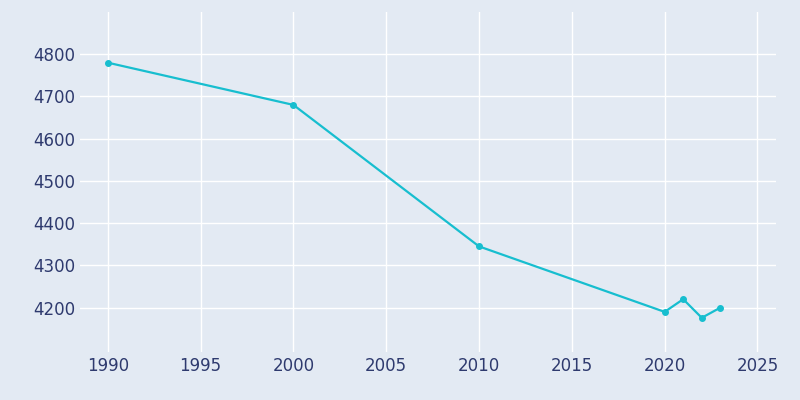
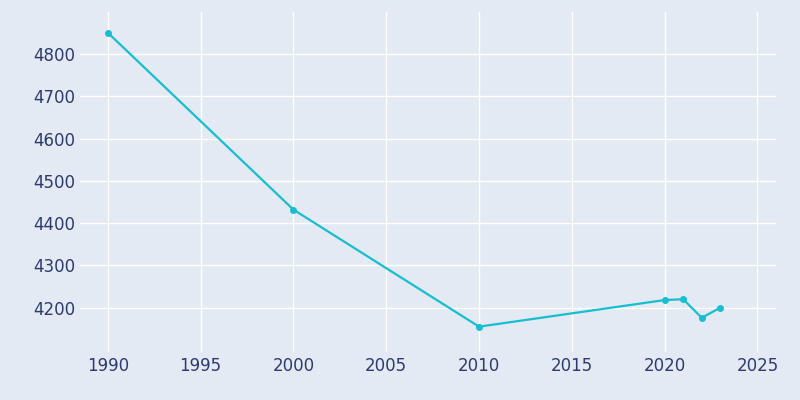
1990: 4780 -> 4851
2000: 4680 -> 4432
2010: 4345 -> 4155
2020: 4190 -> 4218
